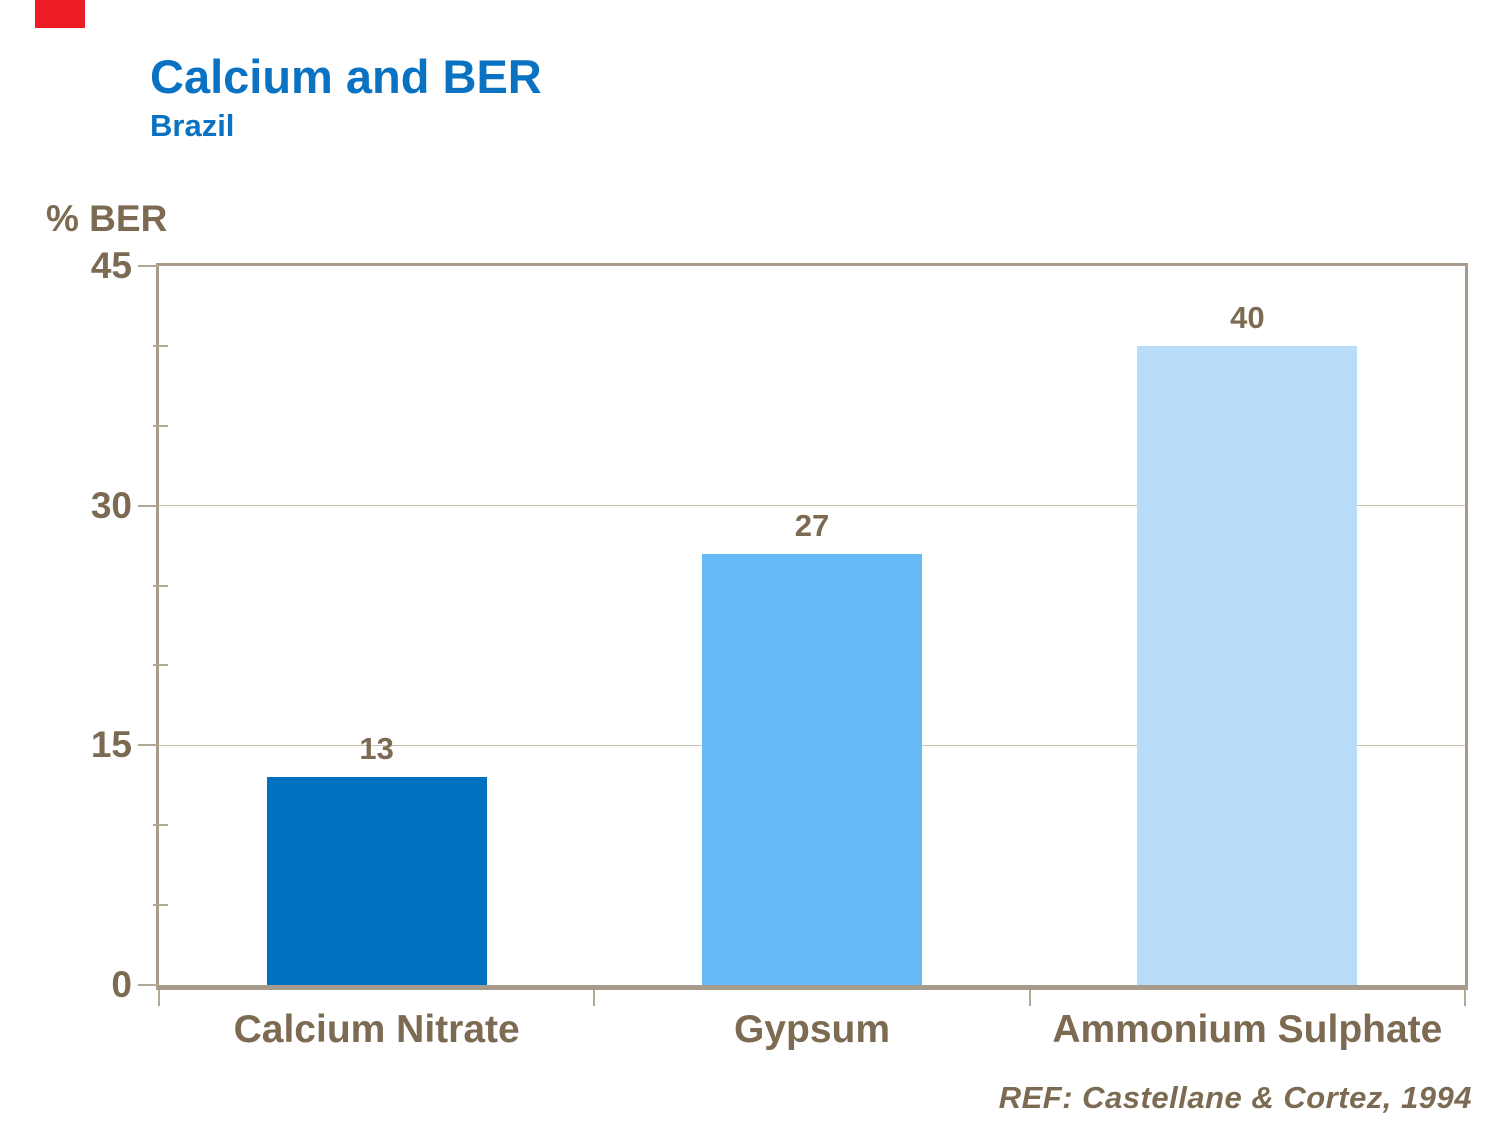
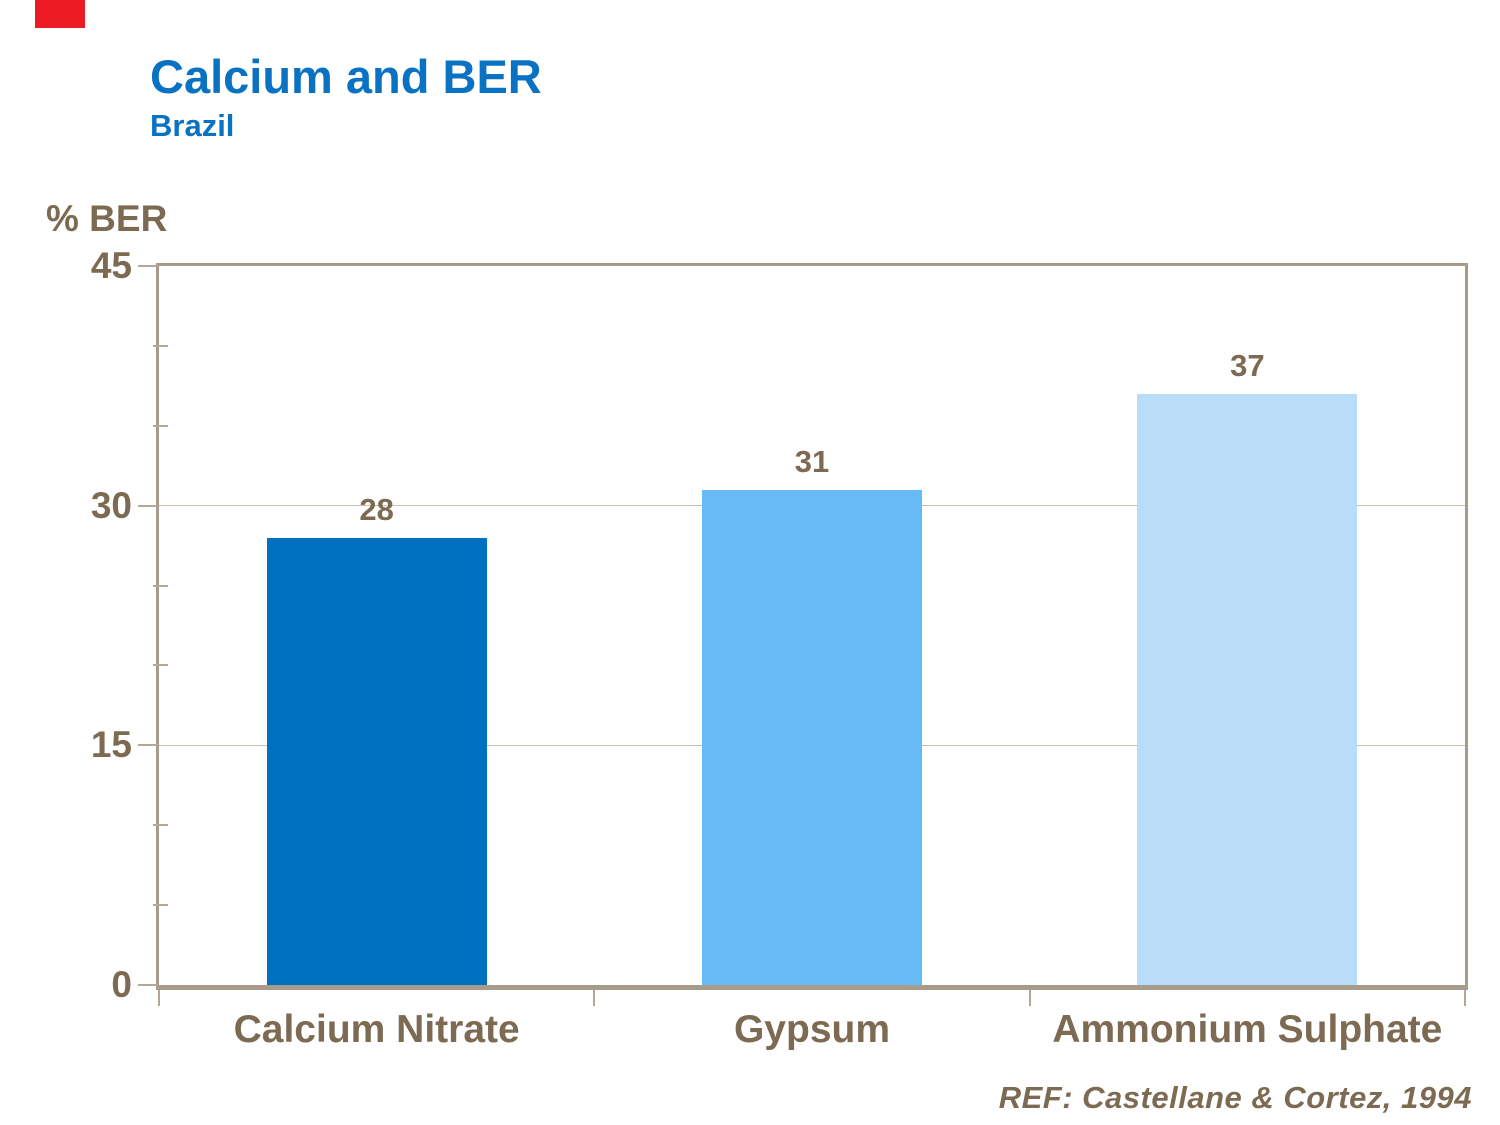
Calcium Nitrate: 13 -> 28
Gypsum: 27 -> 31
Ammonium Sulphate: 40 -> 37
